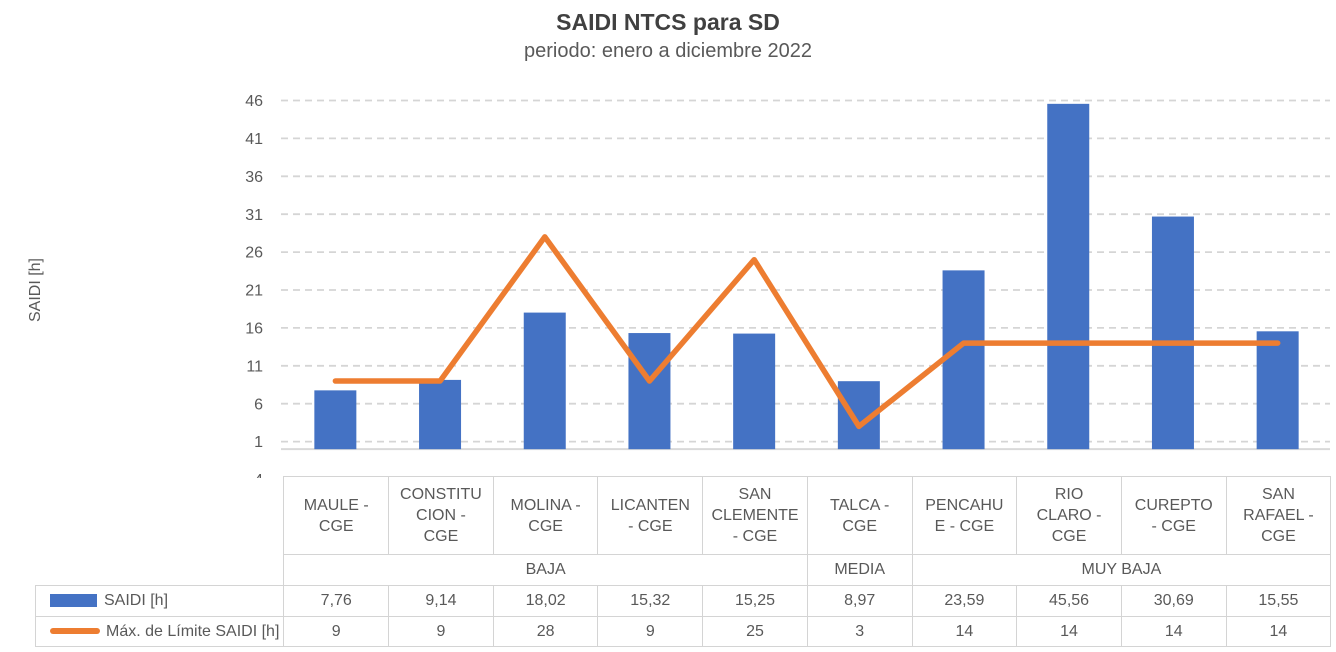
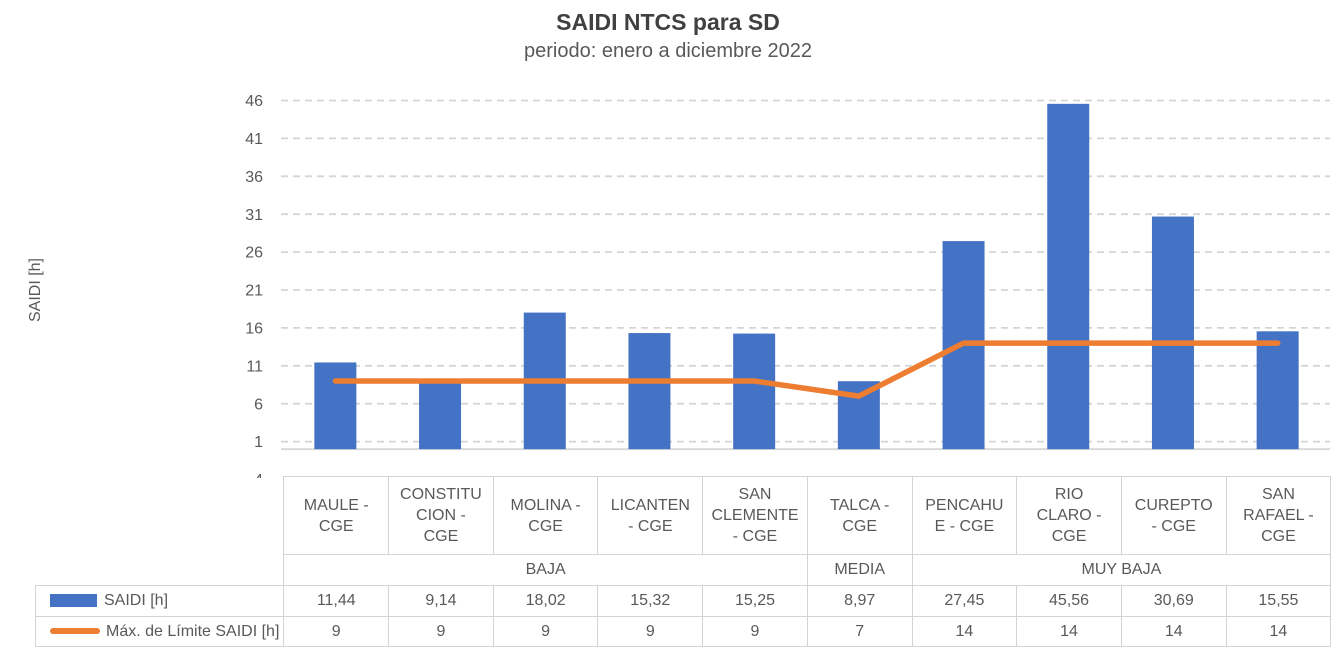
SAIDI [h]/MAULE - CGE: 7,76 -> 11,44
Máx. de Límite SAIDI [h]/MOLINA - CGE: 28 -> 9
Máx. de Límite SAIDI [h]/SAN CLEMENTE - CGE: 25 -> 9
Máx. de Límite SAIDI [h]/TALCA - CGE: 3 -> 7
SAIDI [h]/PENCAHUE - CGE: 23,59 -> 27,45
